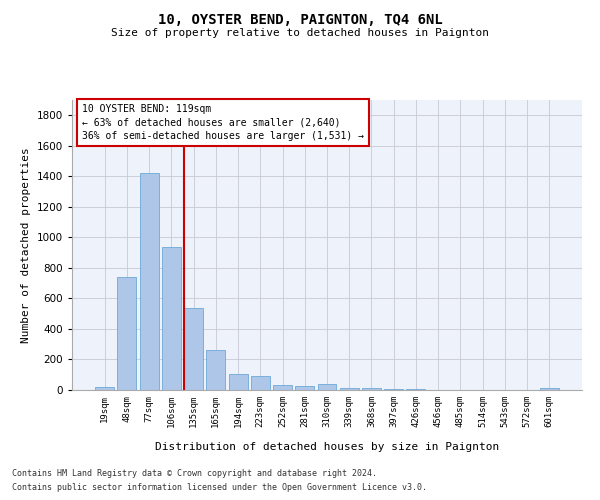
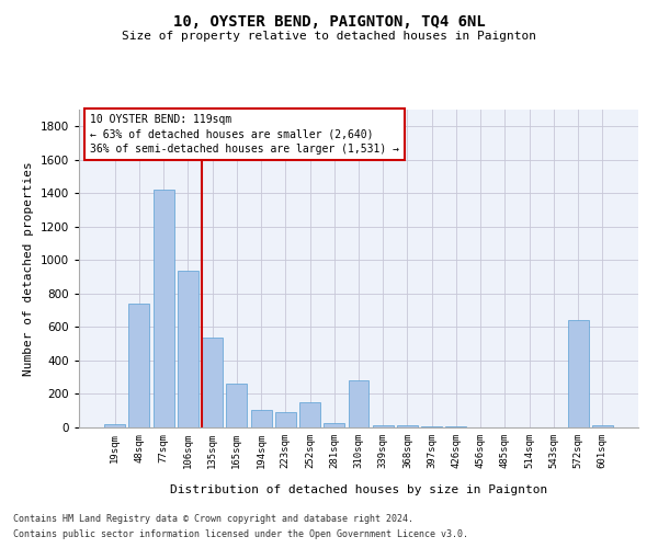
252sqm: 40 -> 150
310sqm: 40 -> 280
572sqm: 0 -> 640
